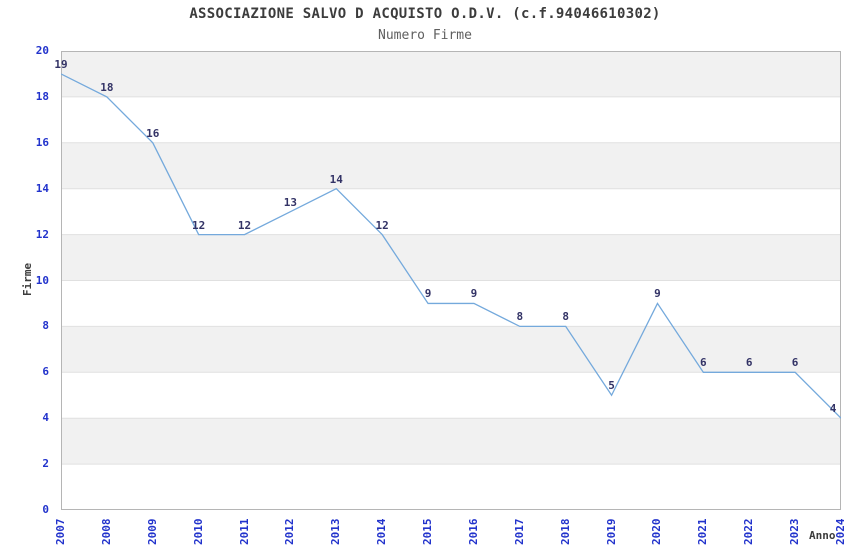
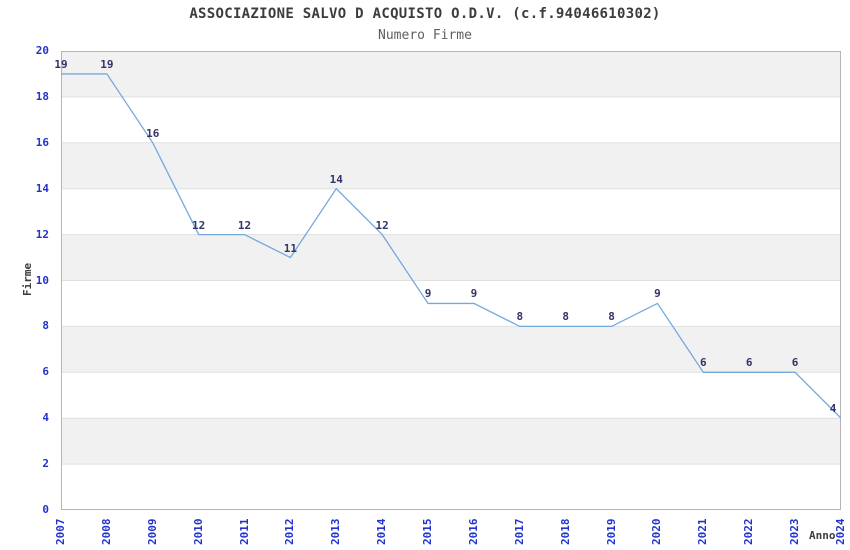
2008: 18 -> 19
2012: 13 -> 11
2019: 5 -> 8
